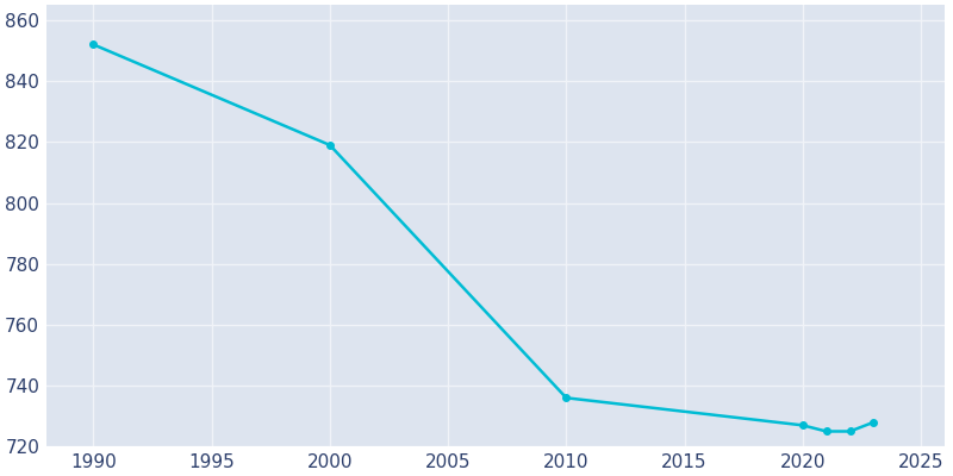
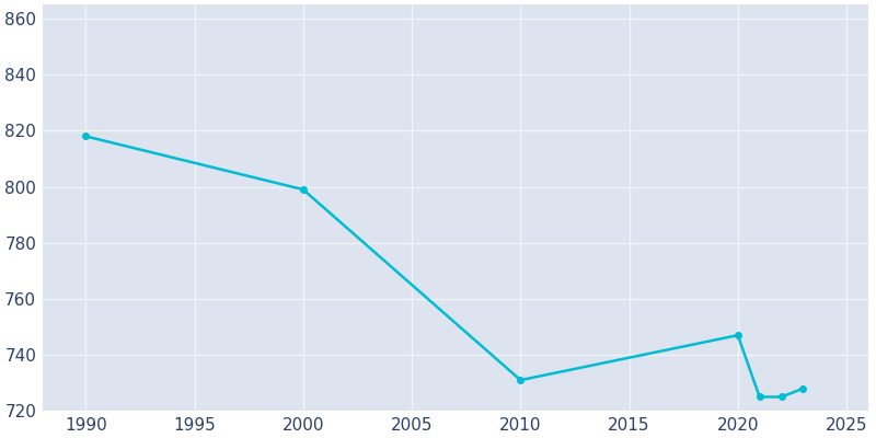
1990: 852 -> 818
2000: 819 -> 799
2010: 736 -> 731
2020: 727 -> 747
